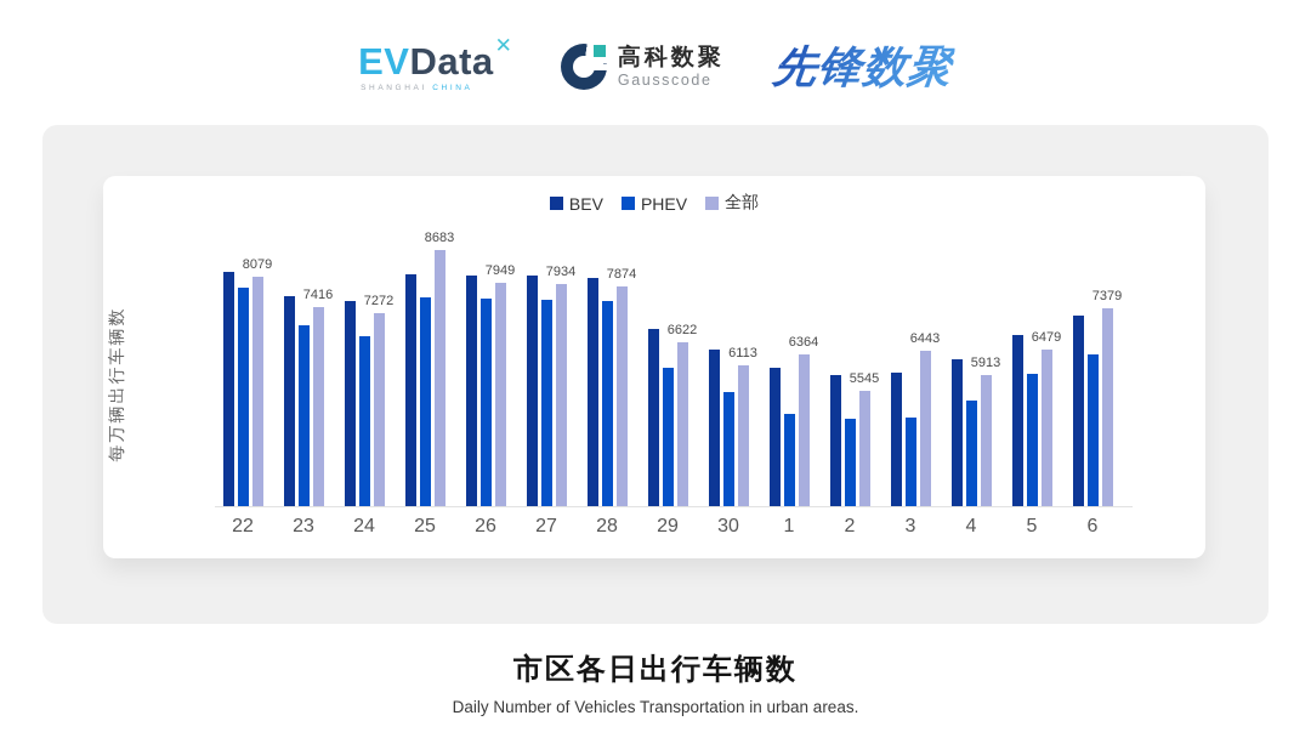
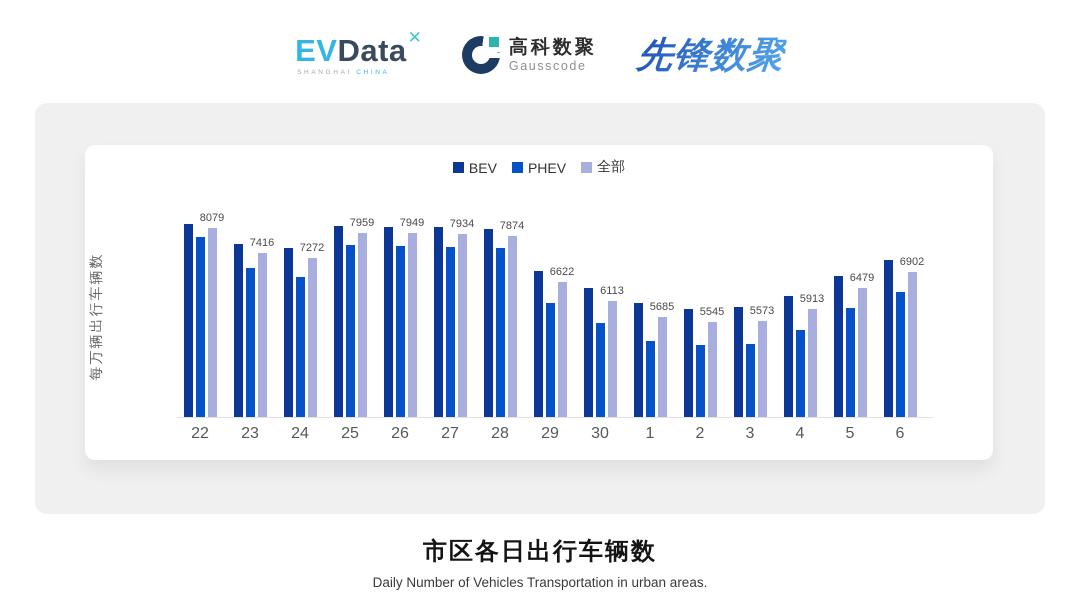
全部/25: 8683 -> 7959
全部/1: 6364 -> 5685
全部/3: 6443 -> 5573
全部/6: 7379 -> 6902
